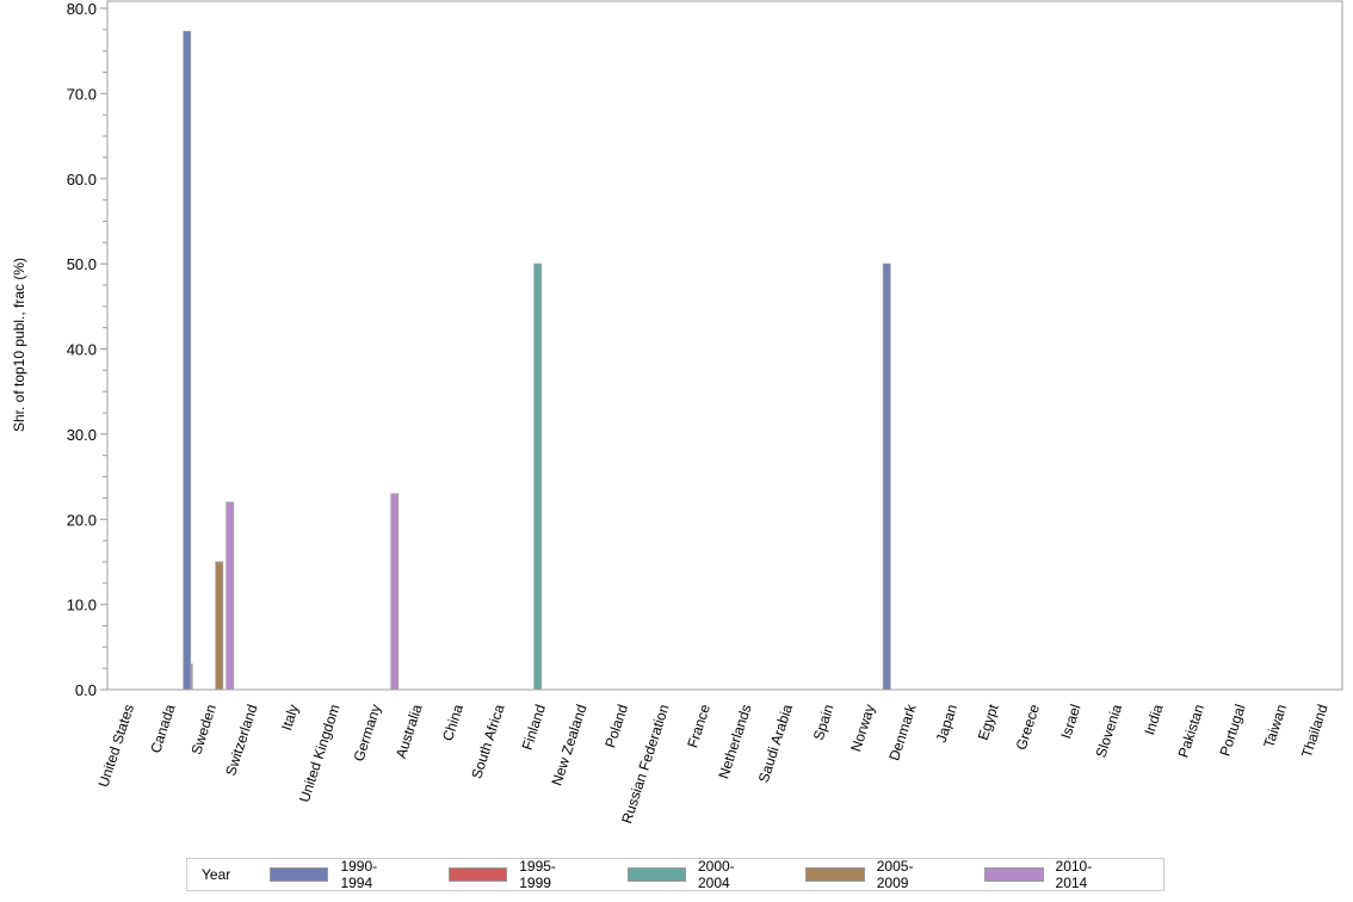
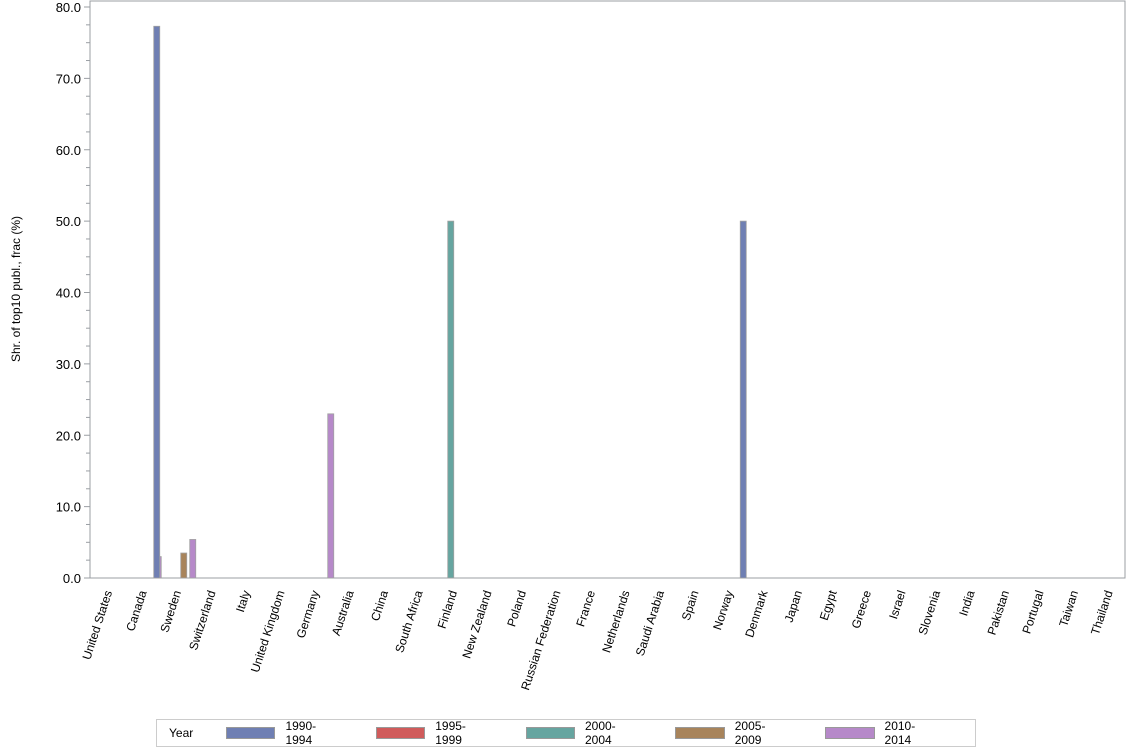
2005-2009/Sweden: 15 -> 4
2010-2014/Sweden: 22 -> 5
